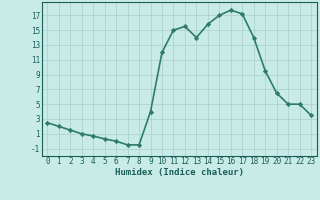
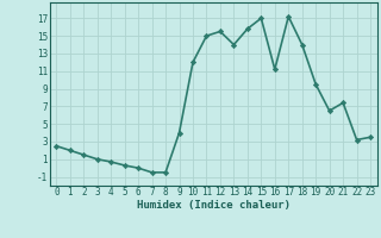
16: 17.7 -> 11.2
21: 5.0 -> 7.4
22: 5.0 -> 3.2
